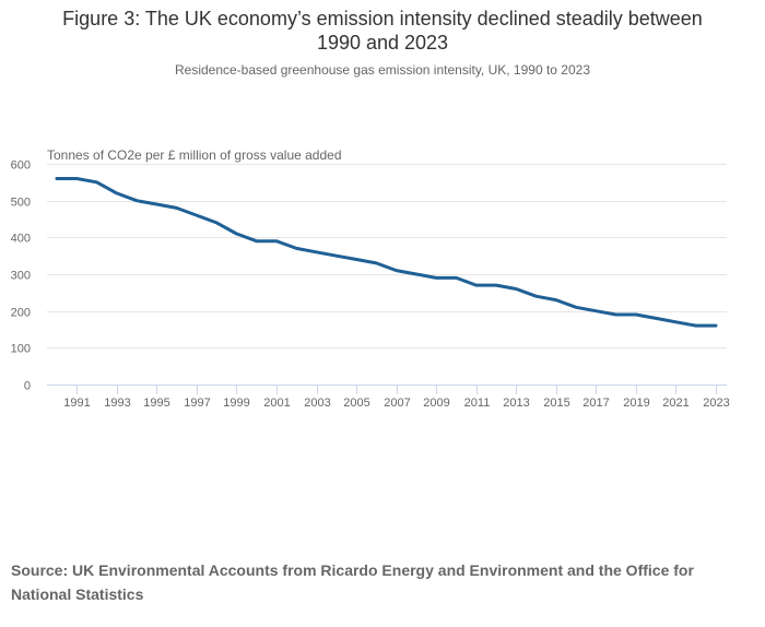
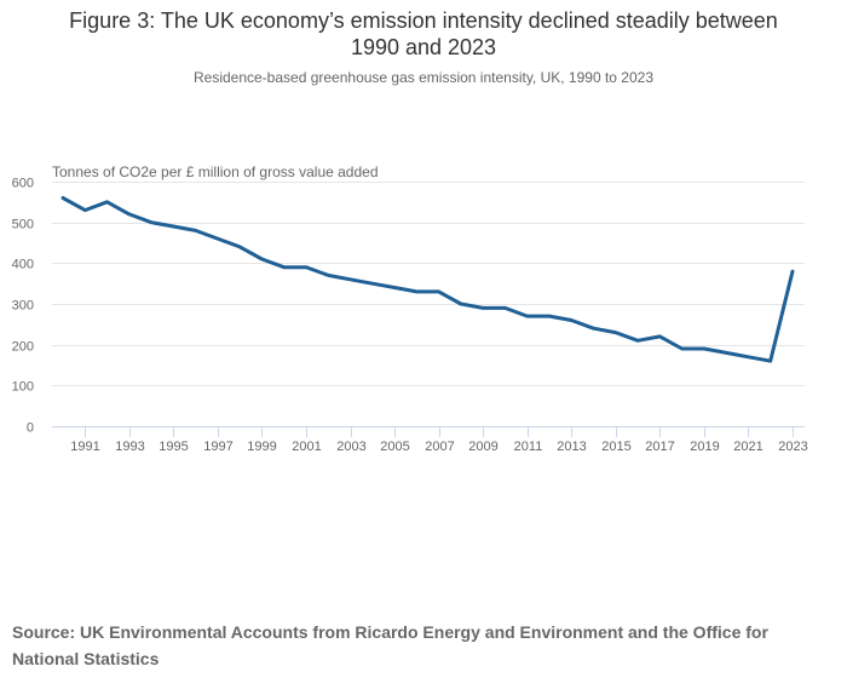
1991: 560 -> 530
2007: 310 -> 330
2017: 200 -> 220
2023: 160 -> 380
